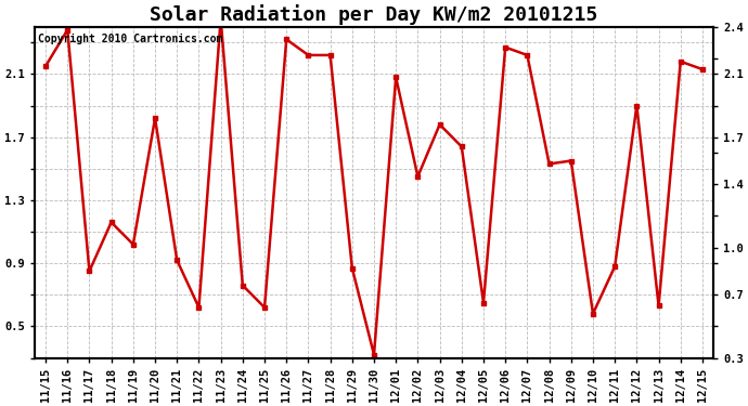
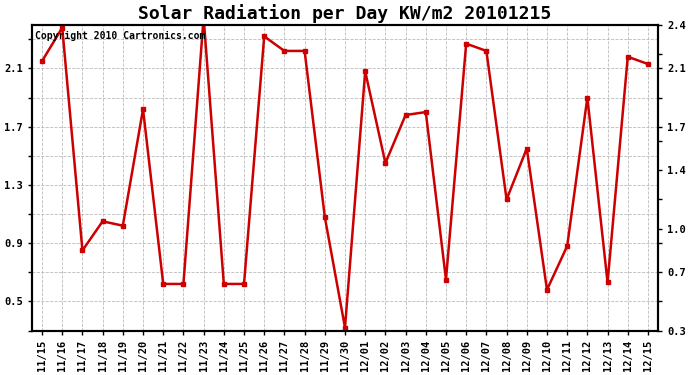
11/18: 1.16 -> 1.05
11/21: 0.92 -> 0.62
11/24: 0.76 -> 0.62
11/29: 0.87 -> 1.08
12/04: 1.64 -> 1.80
12/08: 1.53 -> 1.20
